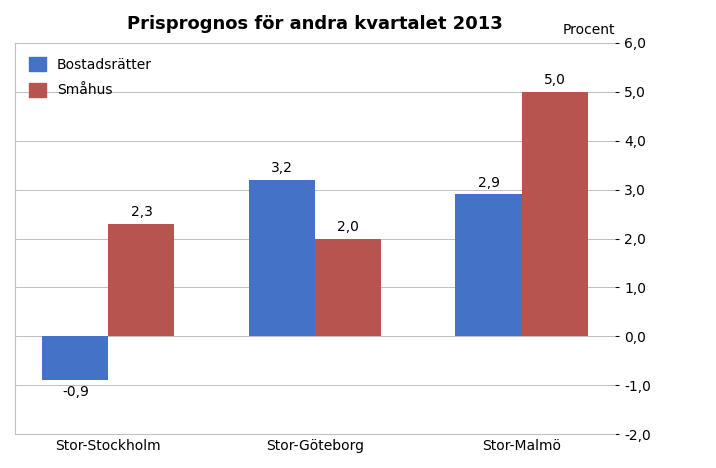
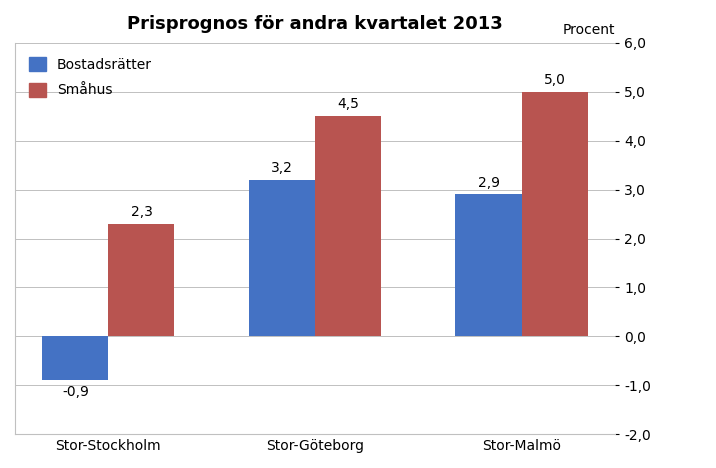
Småhus/Stor-Göteborg: 2,0 -> 4,5
